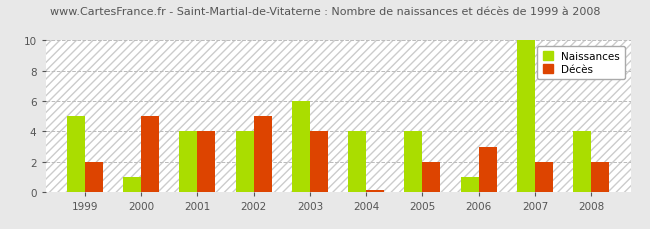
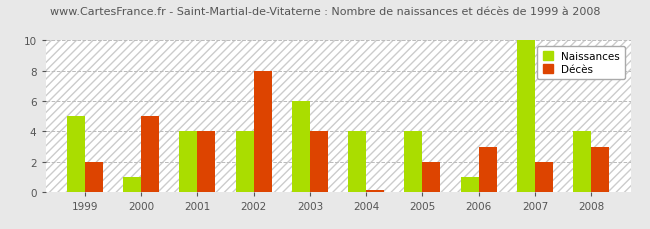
Décès/2002: 5.0 -> 8.0
Décès/2008: 2.0 -> 3.0
